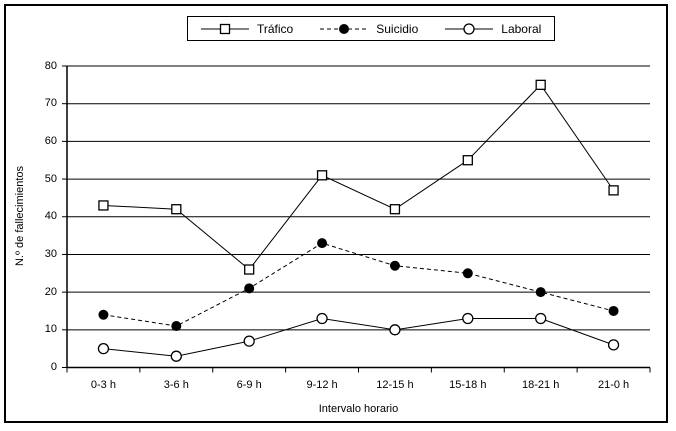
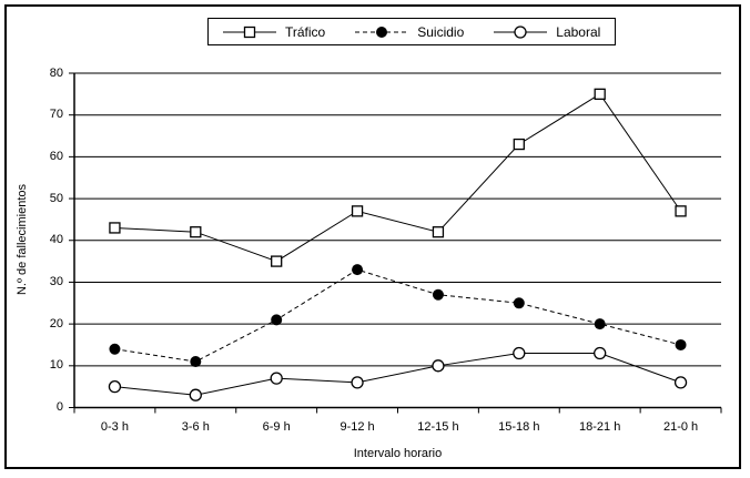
Tráfico/6-9 h: 26 -> 35
Tráfico/9-12 h: 51 -> 47
Laboral/9-12 h: 13 -> 6
Tráfico/15-18 h: 55 -> 63
